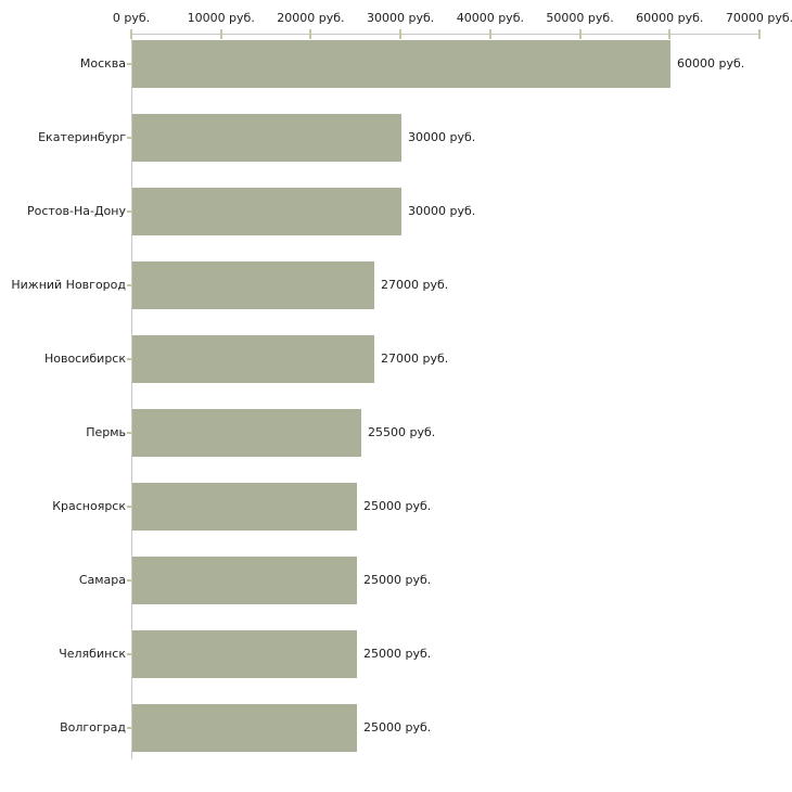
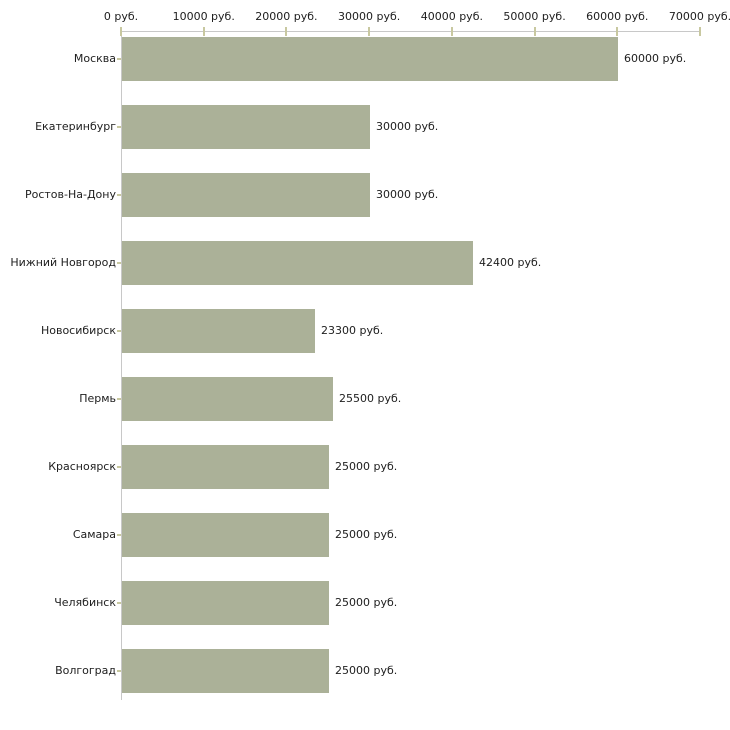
Нижний Новгород: 27000 -> 42400
Новосибирск: 27000 -> 23300
